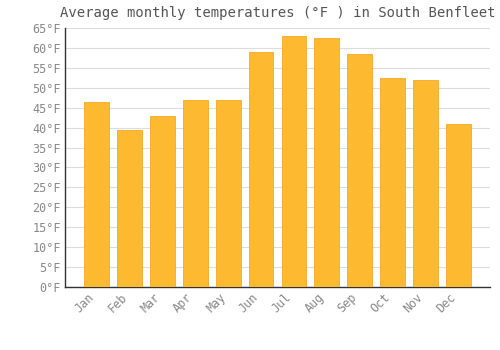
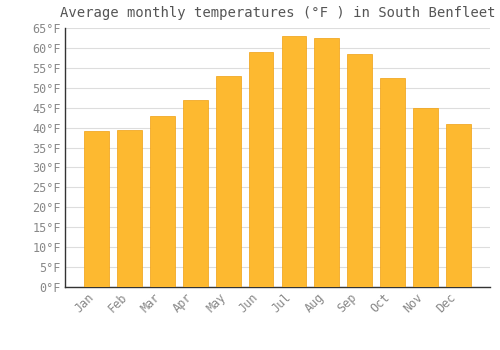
Jan: 46.5°F -> 39.2°F
May: 47.0°F -> 53.0°F
Nov: 52.0°F -> 45.0°F
